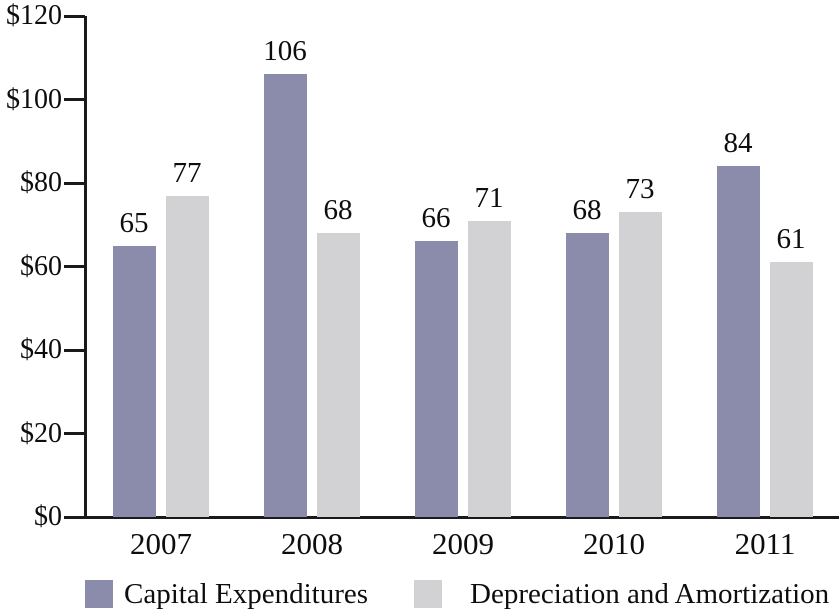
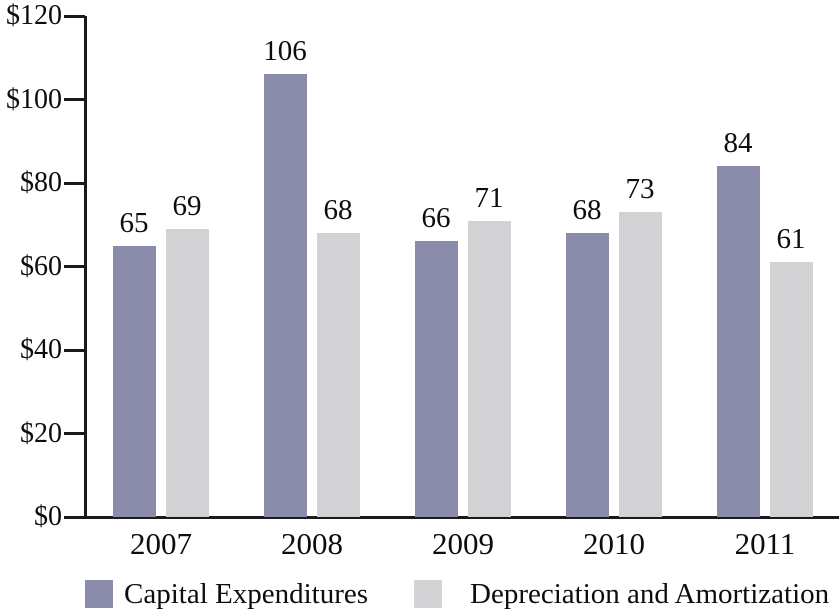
Depreciation and Amortization/2007: 77 -> 69
